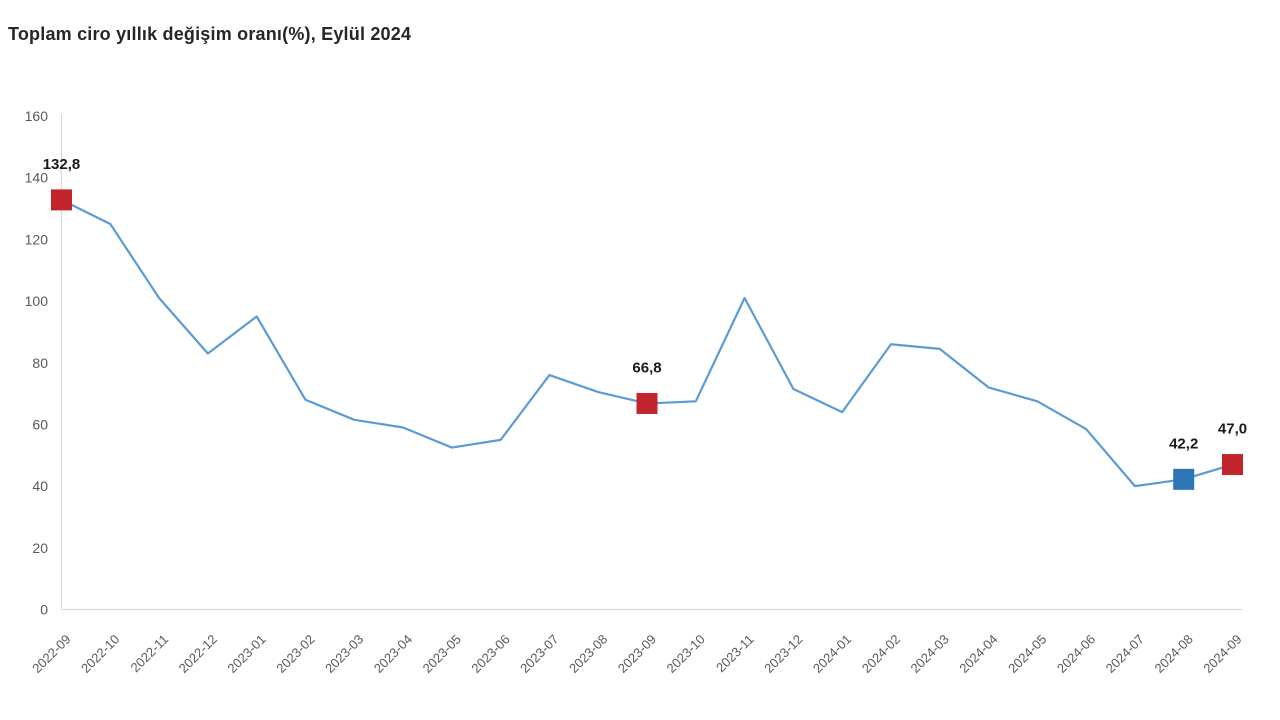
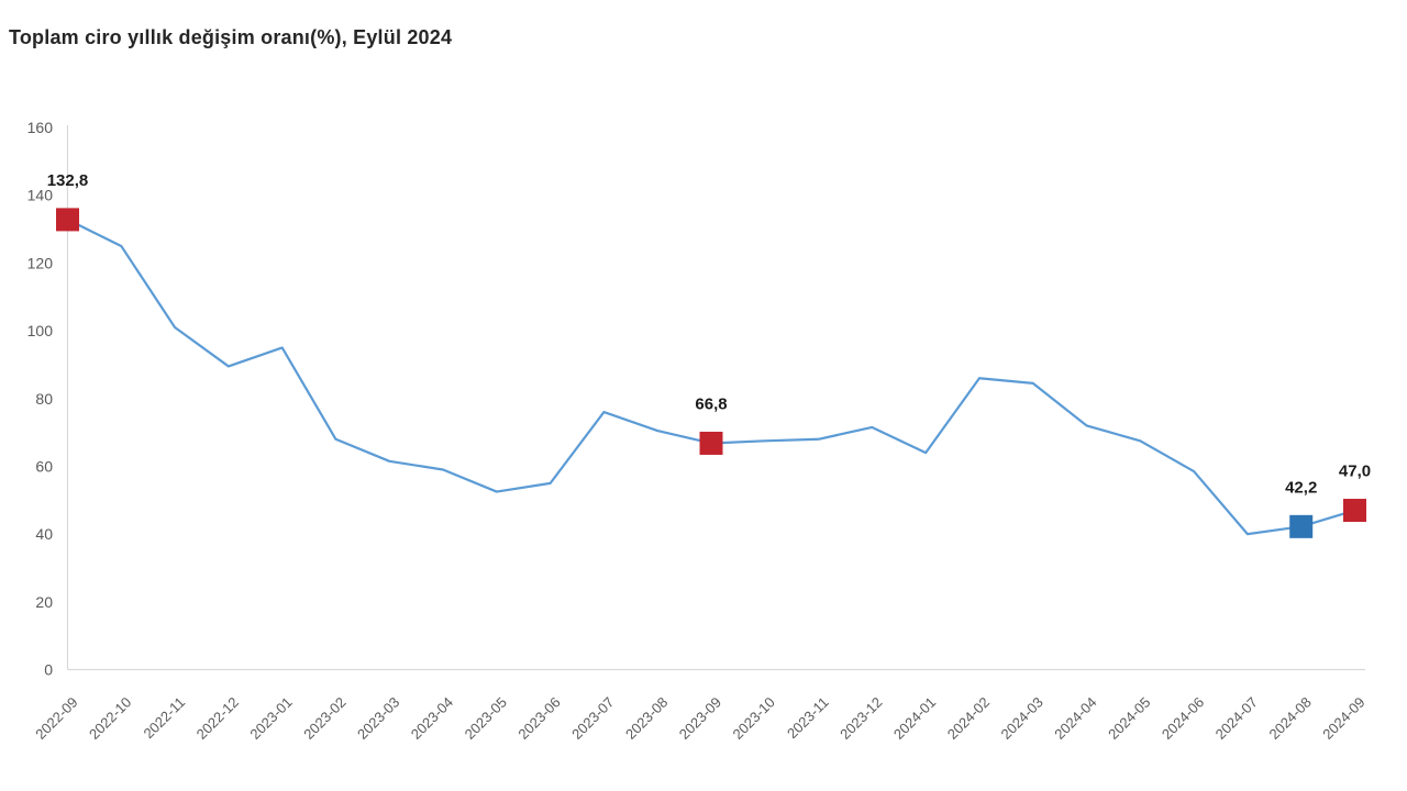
2022-12: 83 -> 90
2023-11: 101 -> 68
